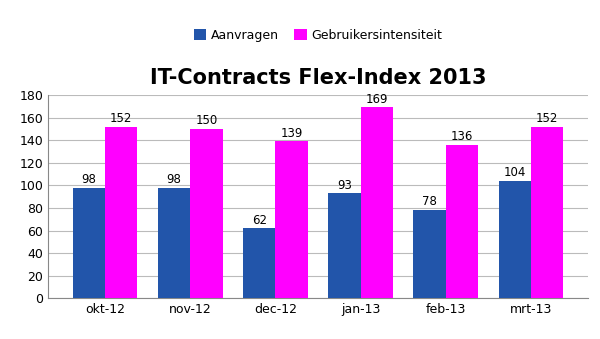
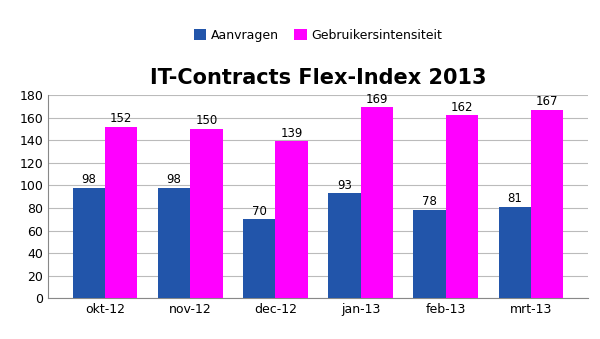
Aanvragen/dec-12: 62 -> 70
Gebruikersintensiteit/feb-13: 136 -> 162
Aanvragen/mrt-13: 104 -> 81
Gebruikersintensiteit/mrt-13: 152 -> 167
